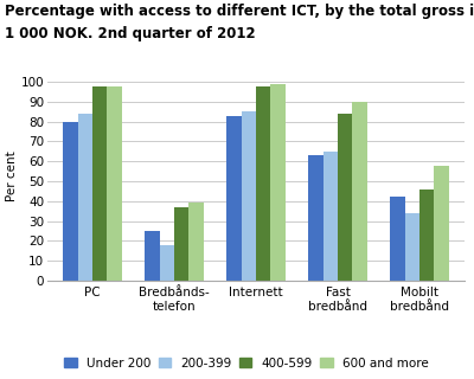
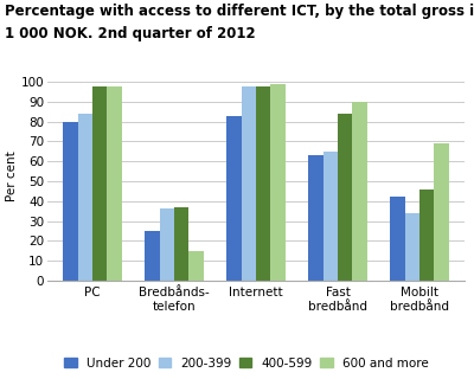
200-399/Bredbånds- telefon: 18 -> 36
600 and more/Bredbånds- telefon: 39 -> 15
200-399/Internett: 85 -> 98
600 and more/Mobilt bredbånd: 58 -> 69
